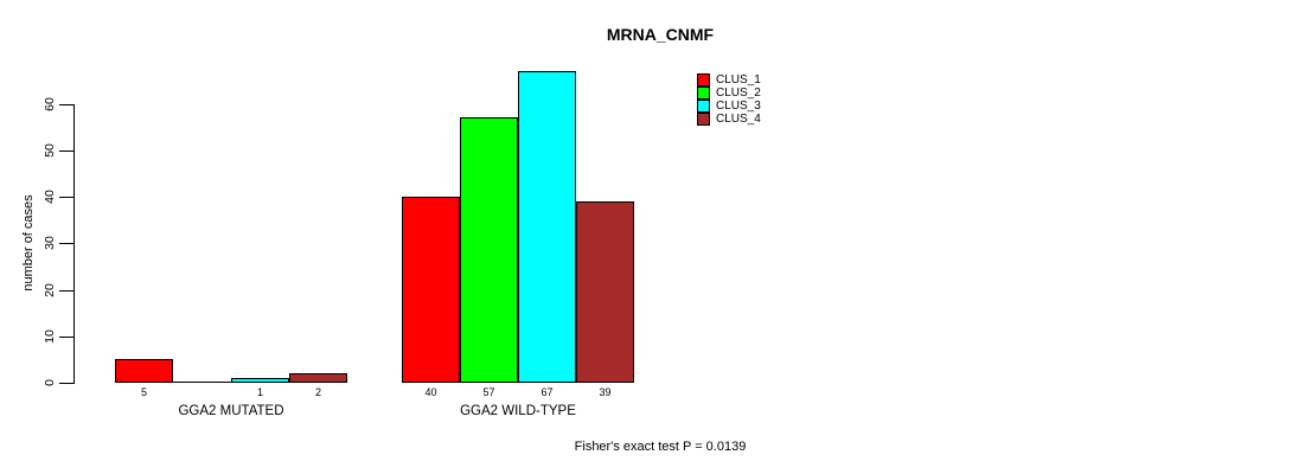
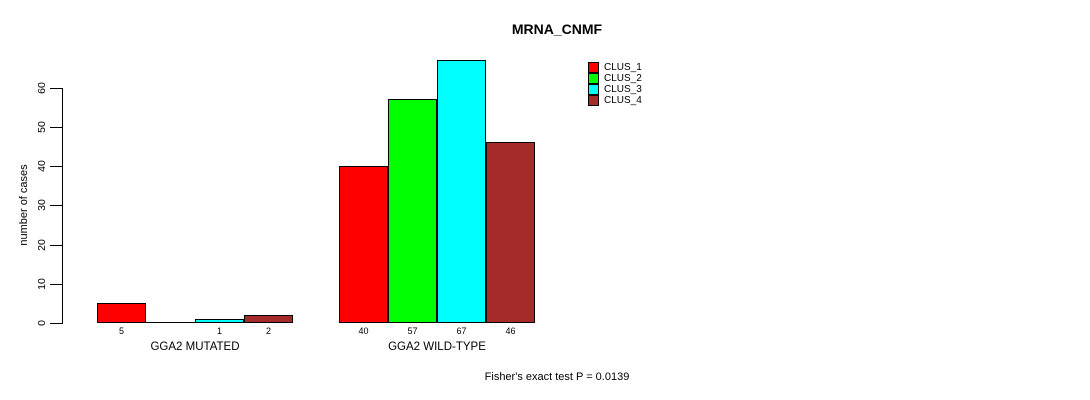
CLUS_4/GGA2 WILD-TYPE: 39 -> 46
